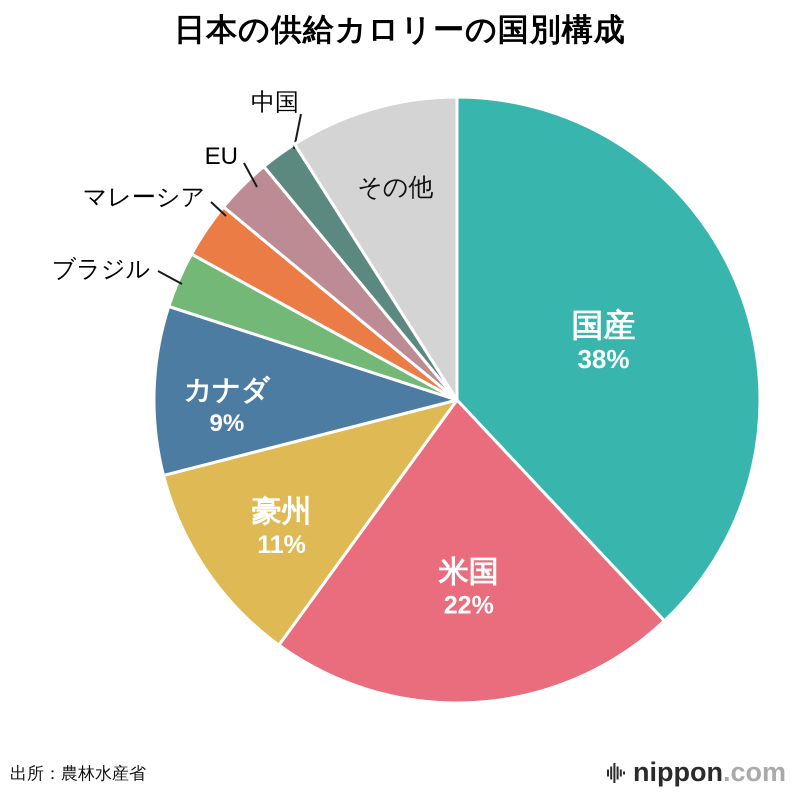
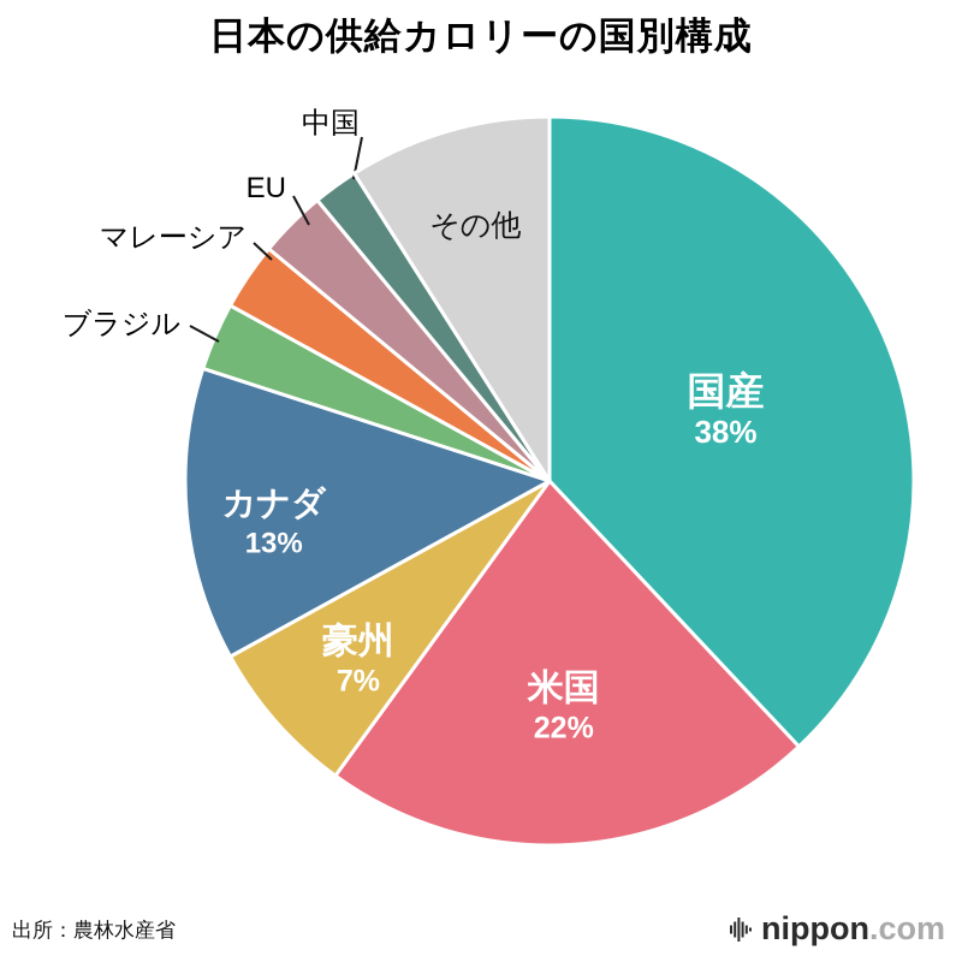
豪州: 11% -> 7%
カナダ: 9% -> 13%
